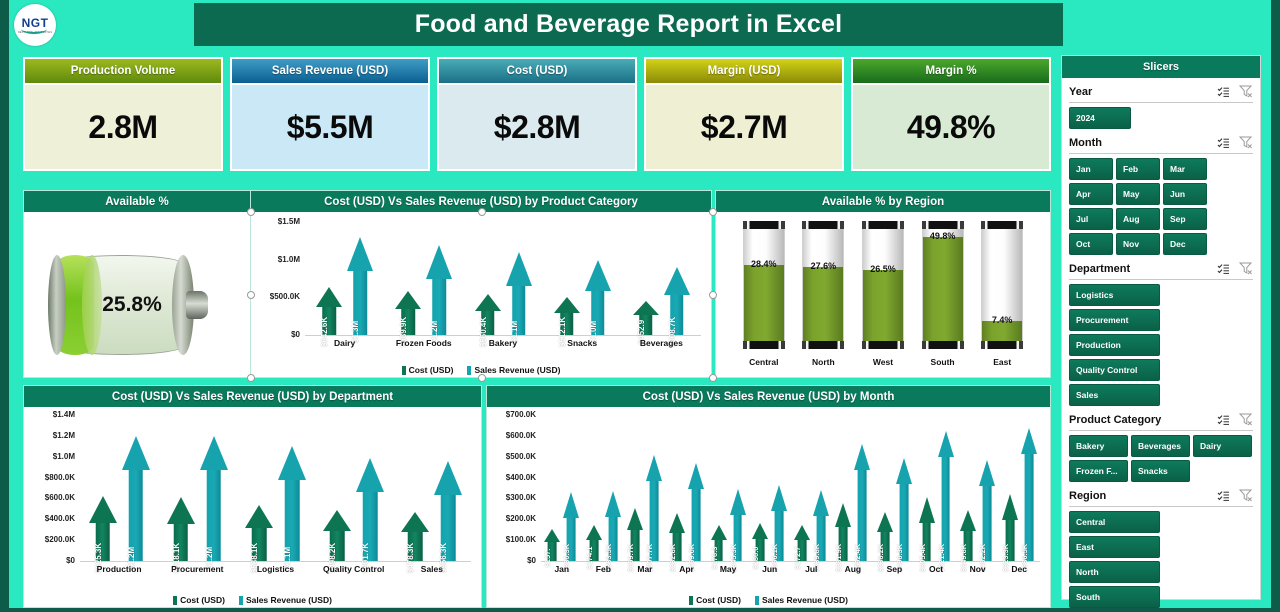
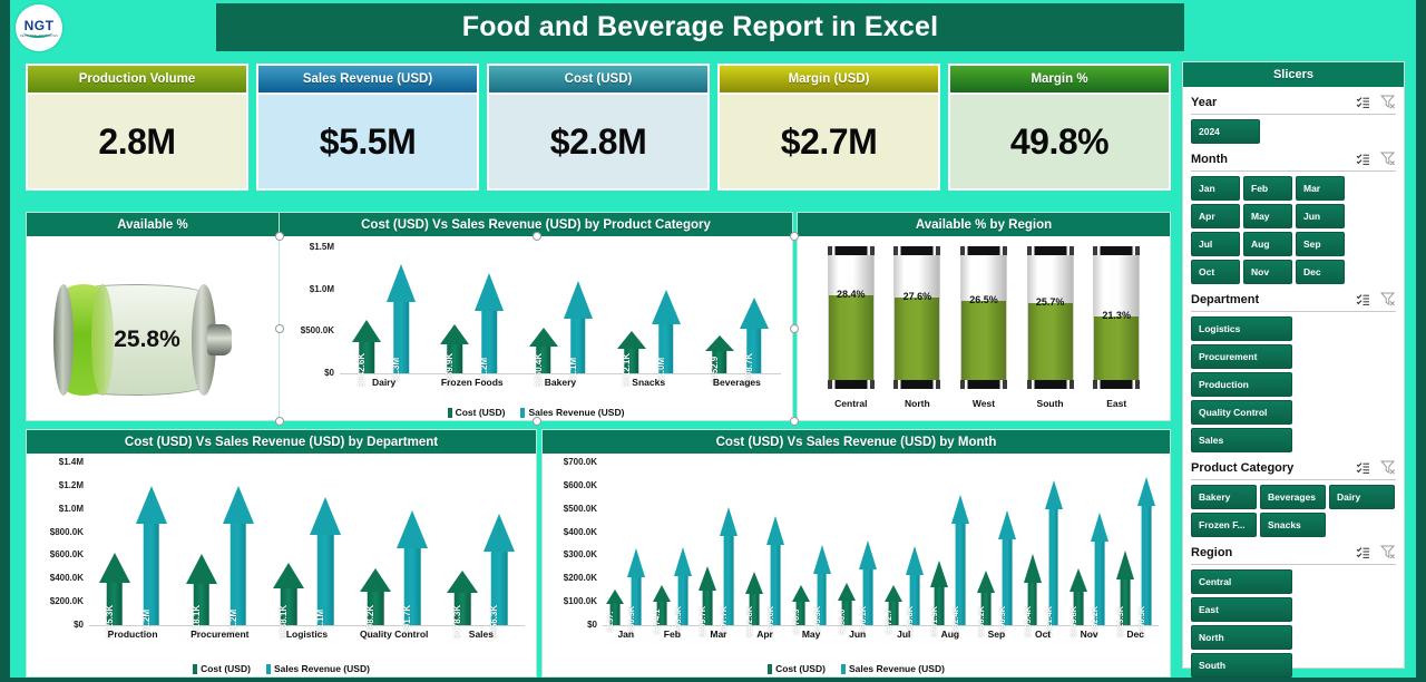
Available % by Region/South: 49.8% -> 25.7%
Available % by Region/East: 7.4% -> 21.3%
